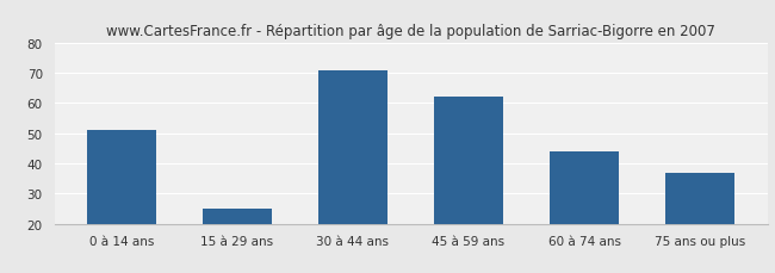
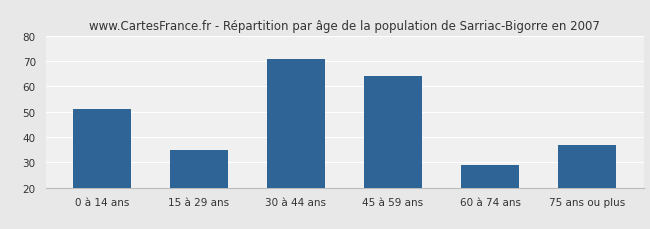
15 à 29 ans: 25 -> 35
45 à 59 ans: 62 -> 64
60 à 74 ans: 44 -> 29
